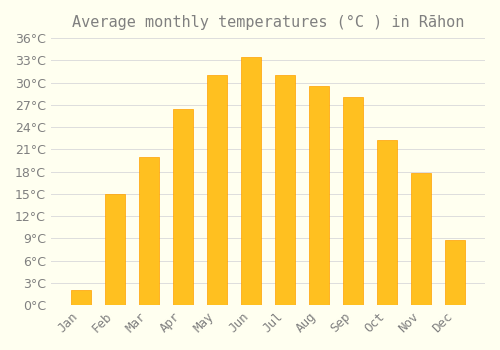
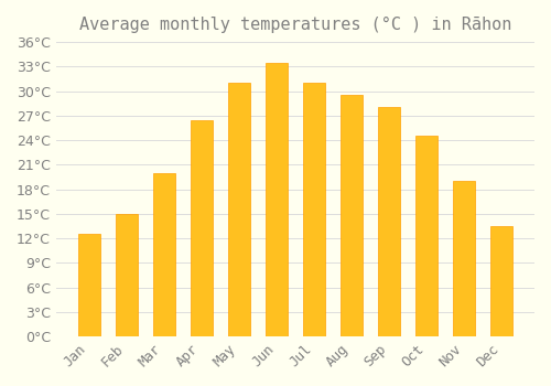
Jan: 2.0°C -> 12.5°C
Oct: 22.2°C -> 24.5°C
Nov: 17.8°C -> 19.0°C
Dec: 8.8°C -> 13.5°C
